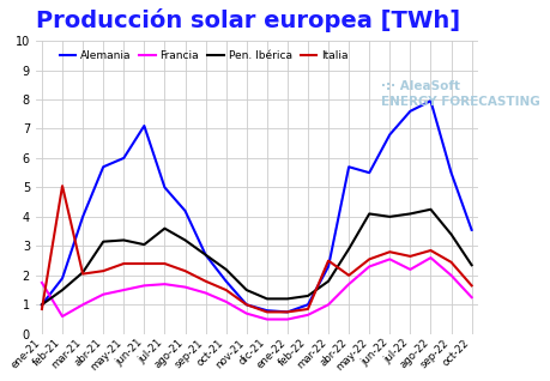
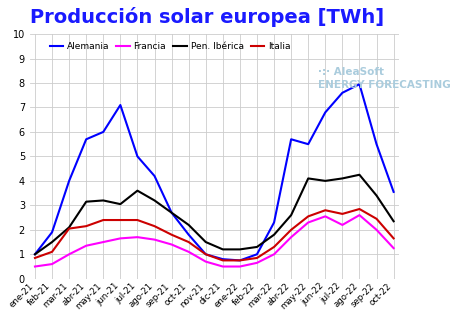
Francia/ene-21: 1.75 -> 0.50
Italia/feb-21: 5.05 -> 1.10
Italia/mar-22: 2.50 -> 1.30
Pen. Ibérica/abr-22: 2.90 -> 2.60
